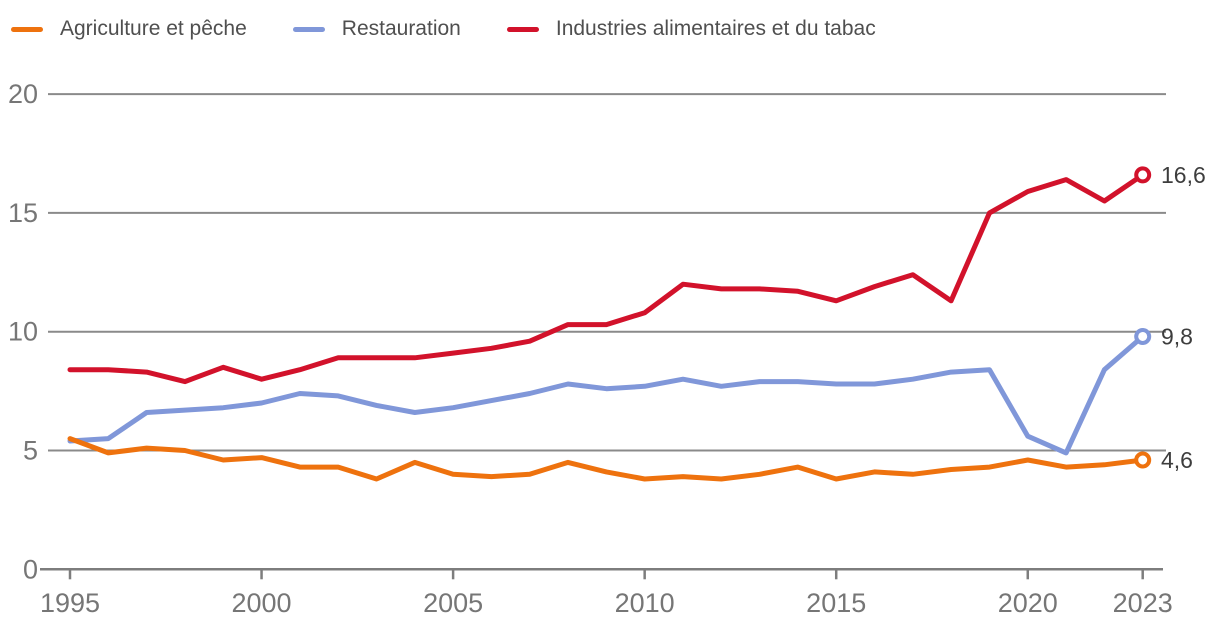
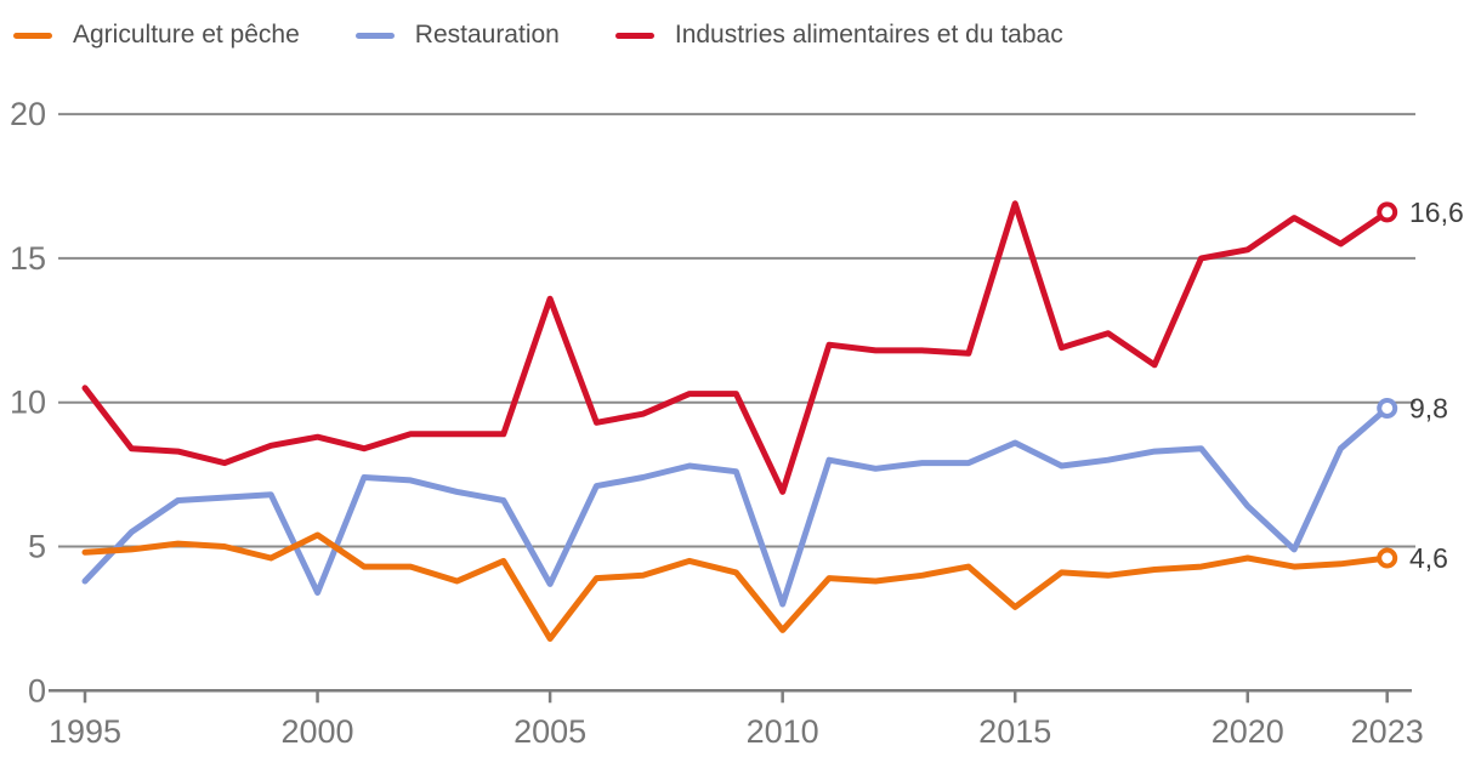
Agriculture et pêche/1995: 5.5 -> 4.8
Restauration/1995: 5.4 -> 3.8
Industries alimentaires et du tabac/1995: 8.4 -> 10.5
Agriculture et pêche/2000: 4.7 -> 5.4
Restauration/2000: 7.0 -> 3.4
Industries alimentaires et du tabac/2000: 8.0 -> 8.8
Agriculture et pêche/2005: 4.0 -> 1.8
Restauration/2005: 6.8 -> 3.7
Industries alimentaires et du tabac/2005: 9.1 -> 13.6
Agriculture et pêche/2010: 3.8 -> 2.1
Restauration/2010: 7.7 -> 3.0
Industries alimentaires et du tabac/2010: 10.8 -> 6.9
Agriculture et pêche/2015: 3.8 -> 2.9
Restauration/2015: 7.8 -> 8.6
Industries alimentaires et du tabac/2015: 11.3 -> 16.9
Restauration/2020: 5.6 -> 6.4
Industries alimentaires et du tabac/2020: 15.9 -> 15.3
